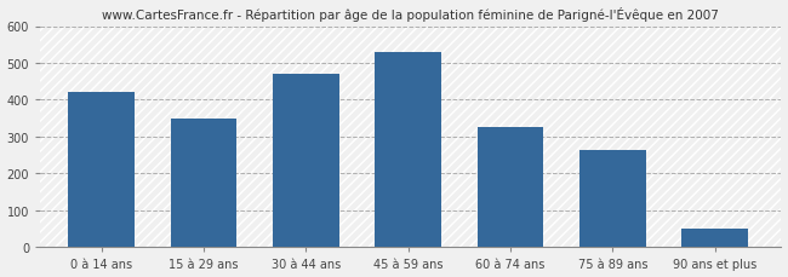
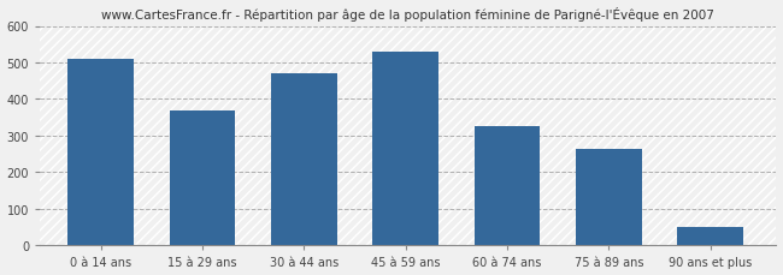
0 à 14 ans: 420 -> 510
15 à 29 ans: 350 -> 370
